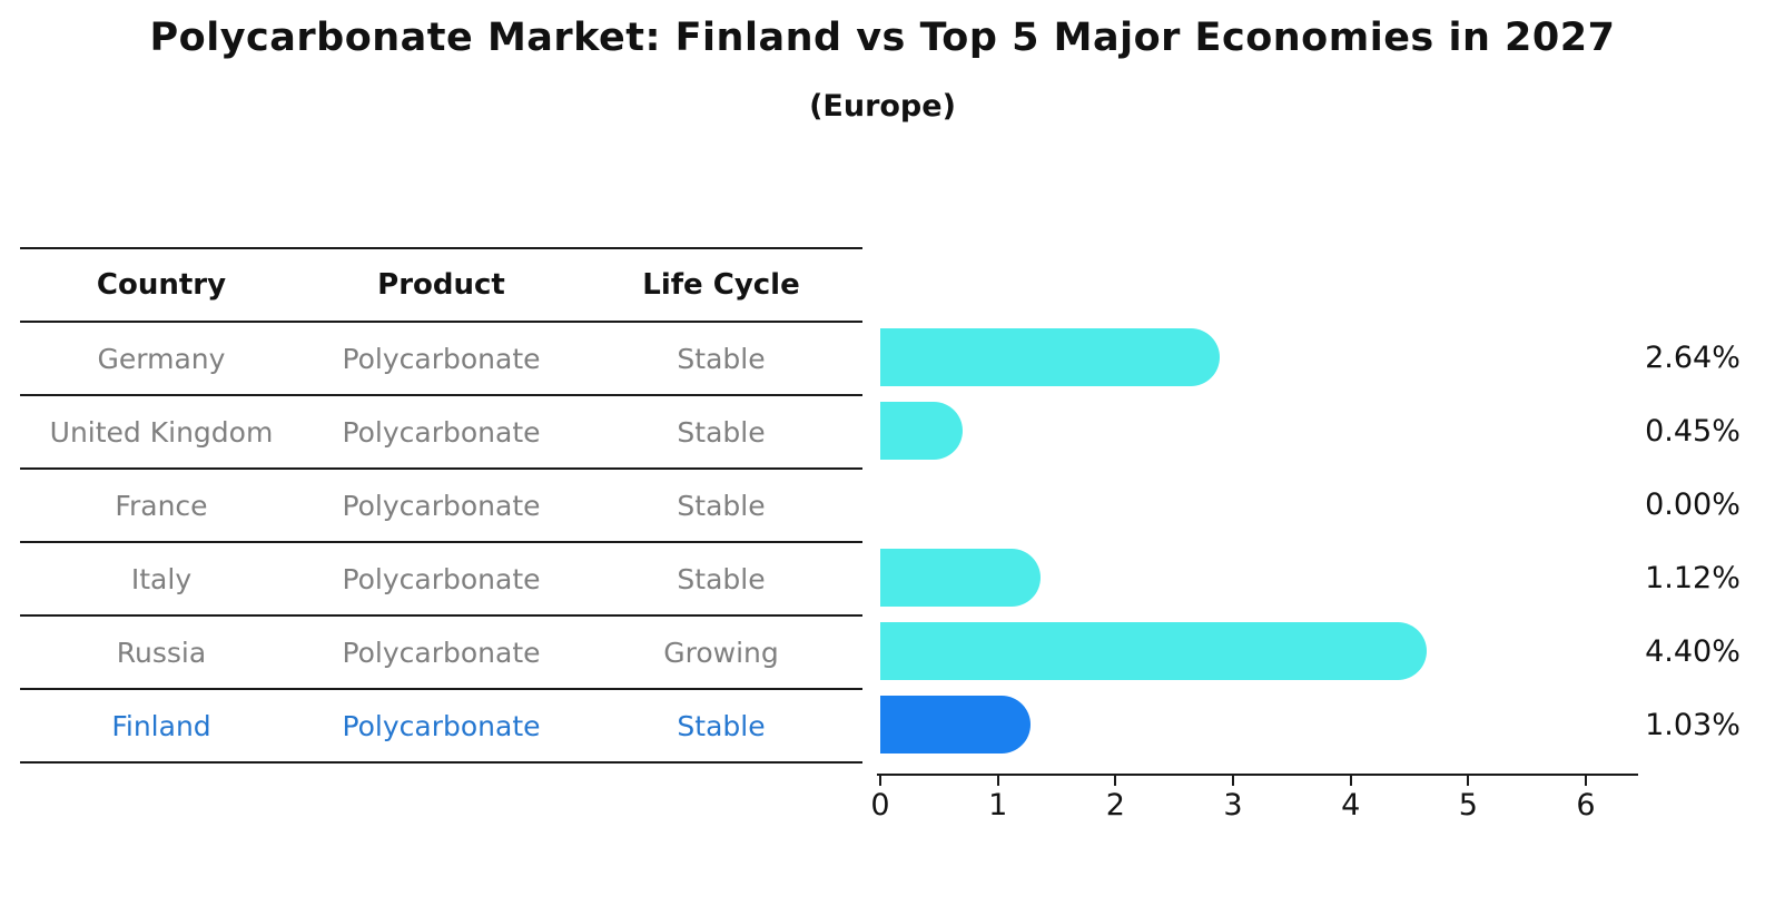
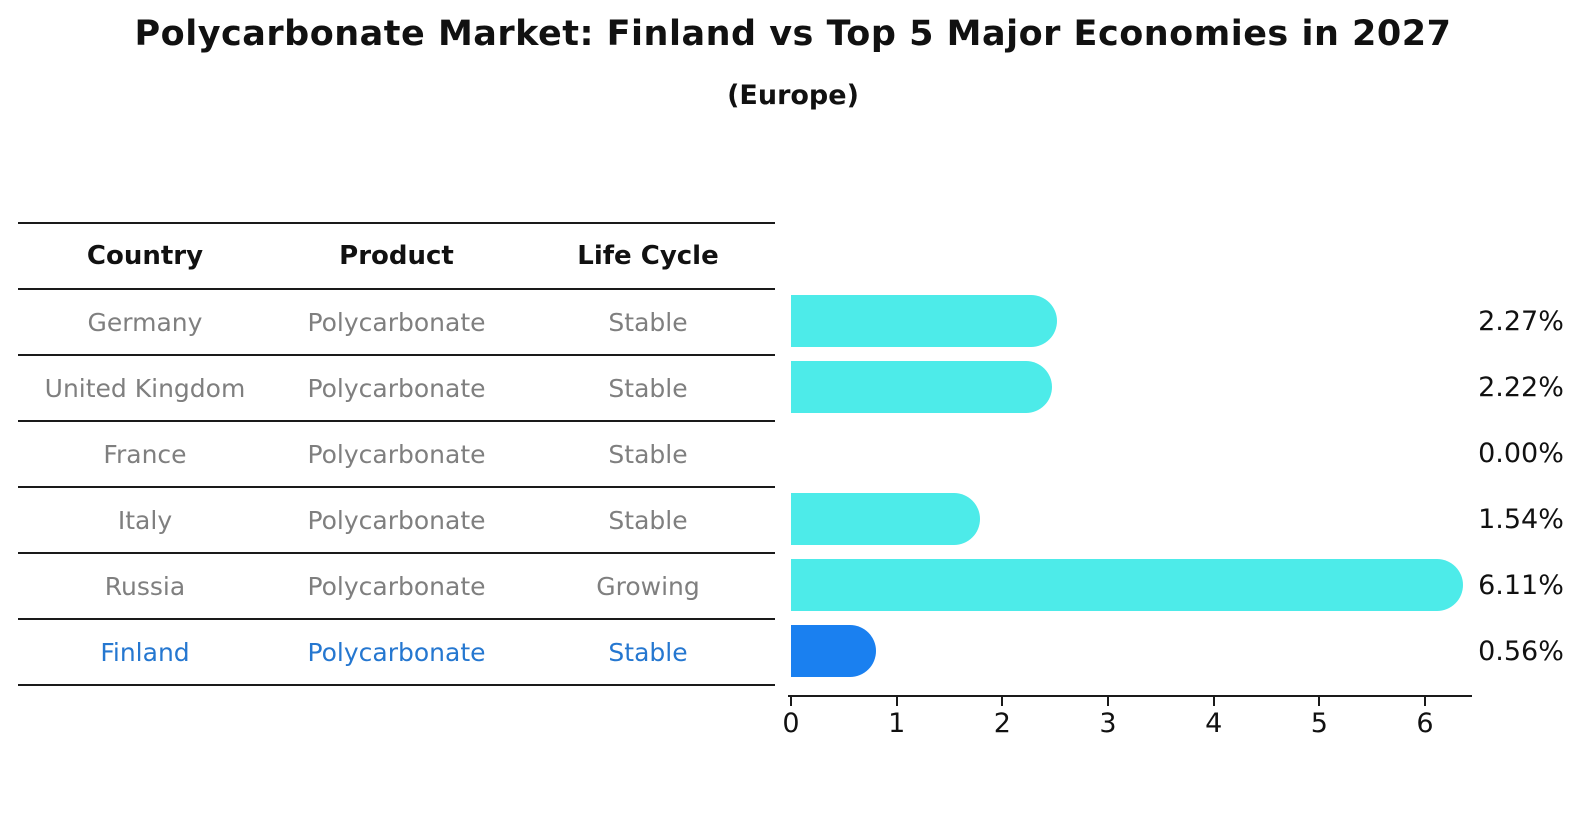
Germany: 2.64% -> 2.27%
United Kingdom: 0.45% -> 2.22%
Italy: 1.12% -> 1.54%
Russia: 4.40% -> 6.11%
Finland: 1.03% -> 0.56%
